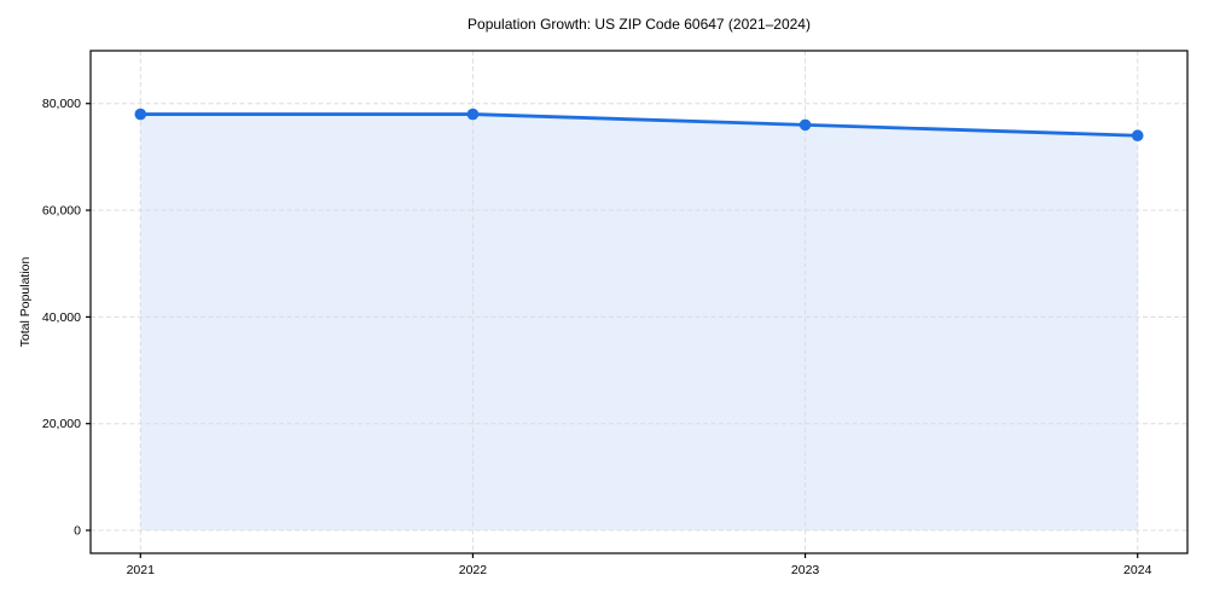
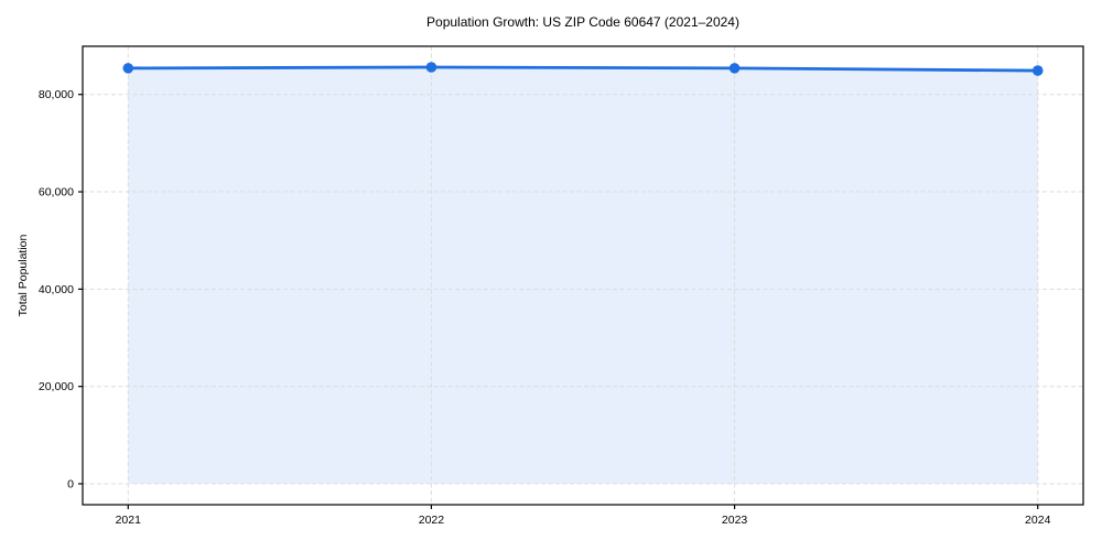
2021: 78000 -> 85000
2022: 78000 -> 86000
2023: 76000 -> 85000
2024: 74000 -> 85000
